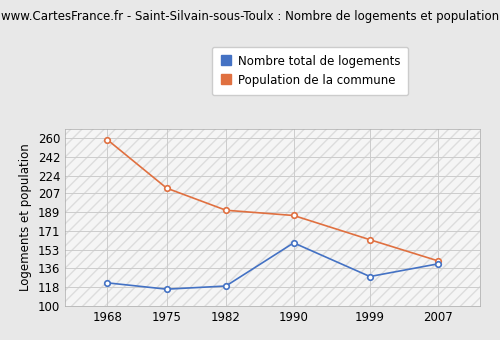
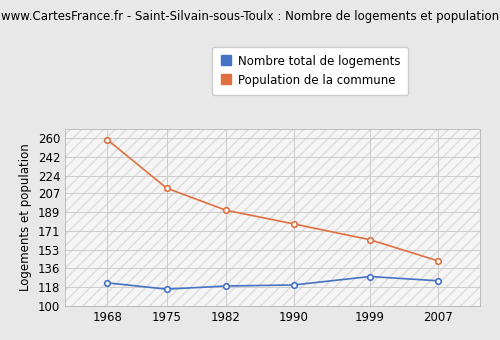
Nombre total de logements/1990: 160 -> 120
Population de la commune/1990: 186 -> 178
Nombre total de logements/2007: 140 -> 124
